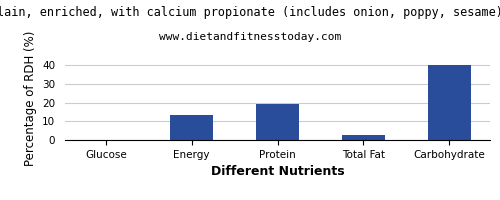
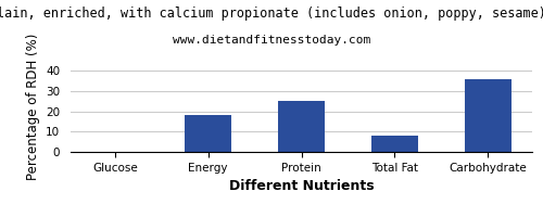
Energy: 14 -> 18
Protein: 20 -> 25
Total Fat: 2 -> 8
Carbohydrate: 40 -> 36
